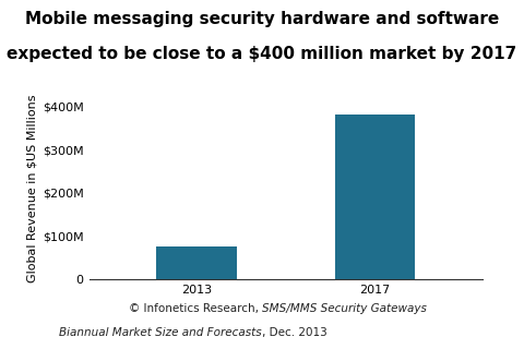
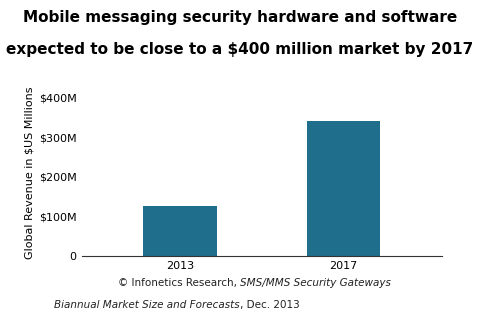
2013: $75M -> $125M
2017: $380M -> $340M
